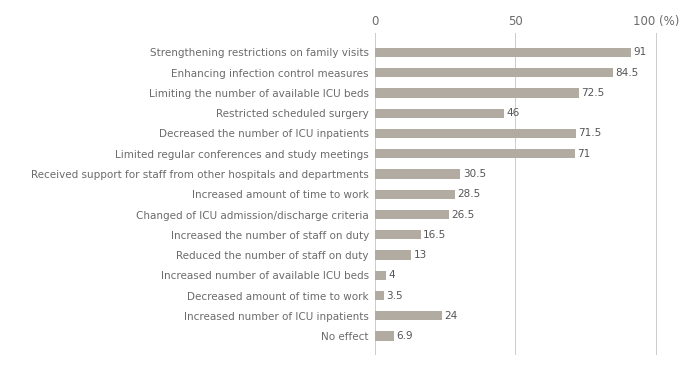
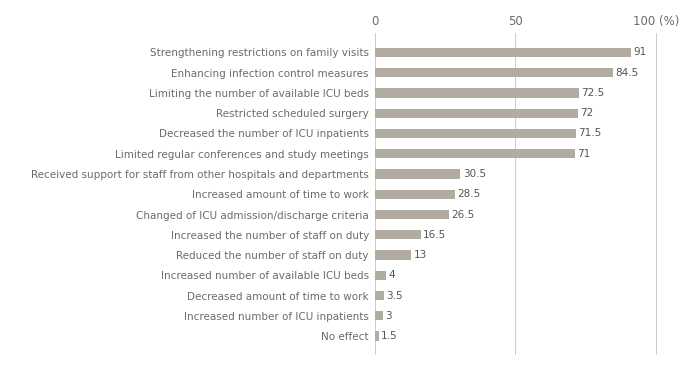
Restricted scheduled surgery: 46 -> 72
Increased number of ICU inpatients: 24 -> 3
No effect: 6.9 -> 1.5
